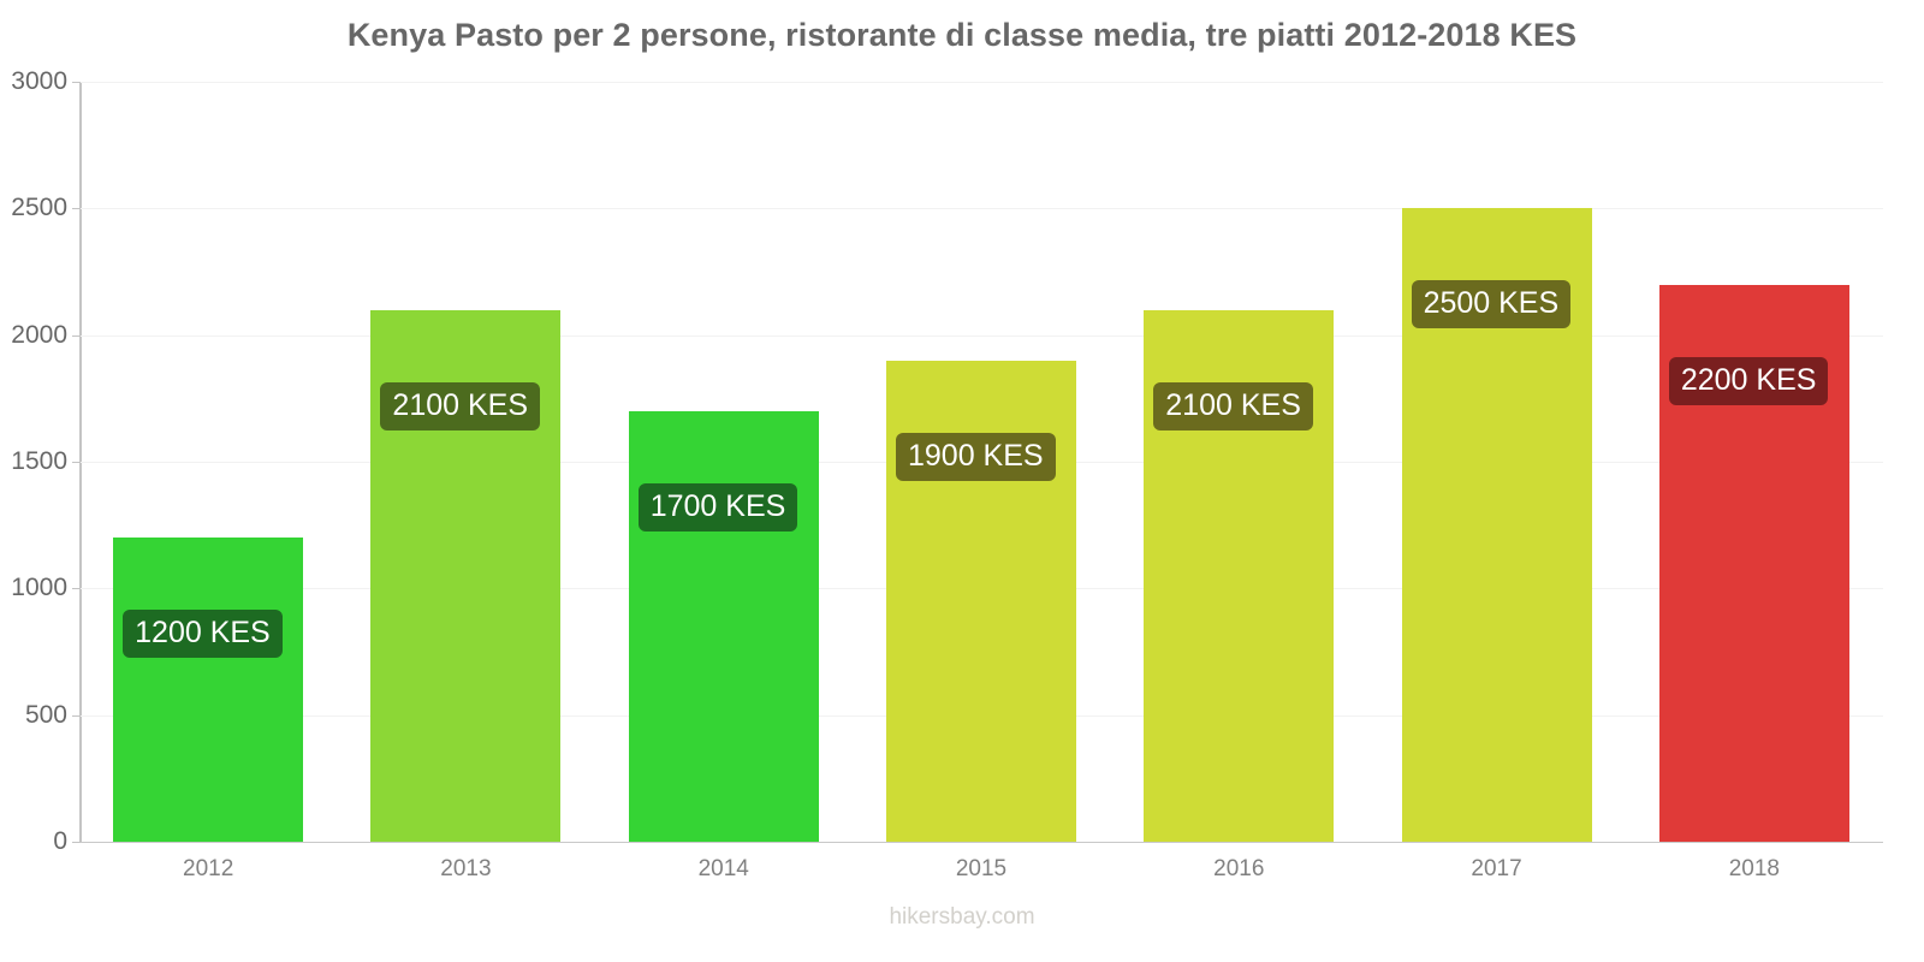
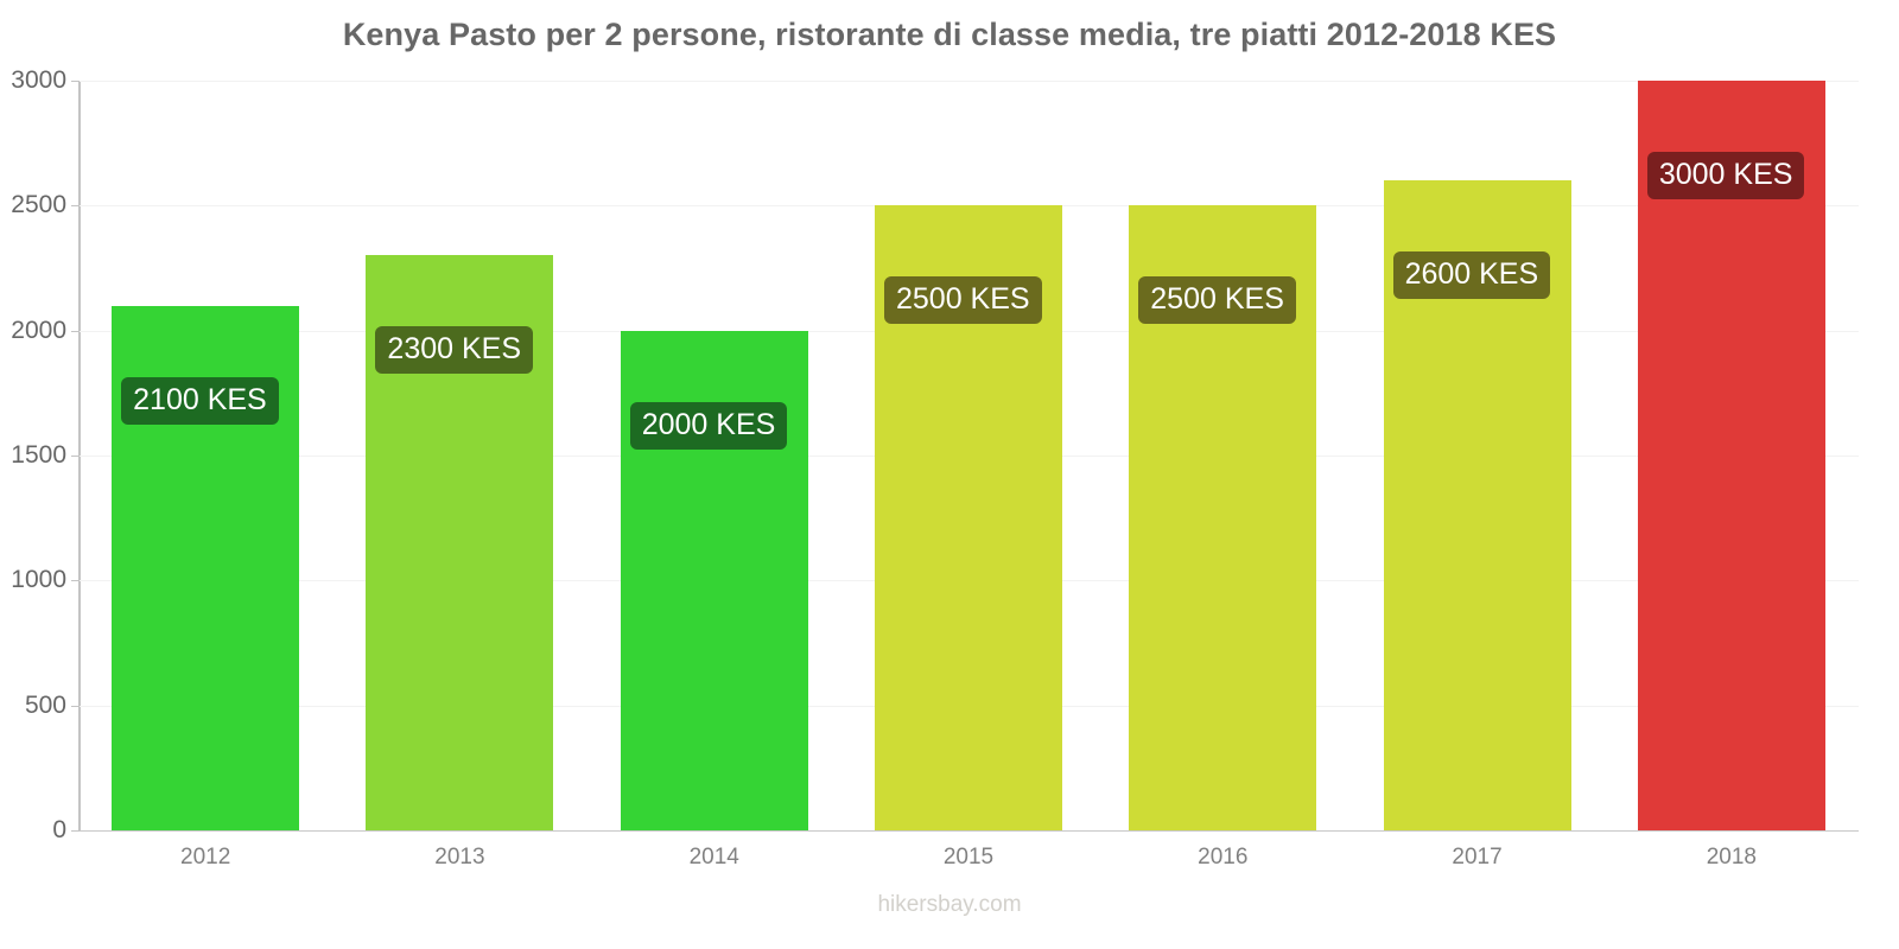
2012: 1200 -> 2100
2013: 2100 -> 2300
2014: 1700 -> 2000
2015: 1900 -> 2500
2016: 2100 -> 2500
2017: 2500 -> 2600
2018: 2200 -> 3000
